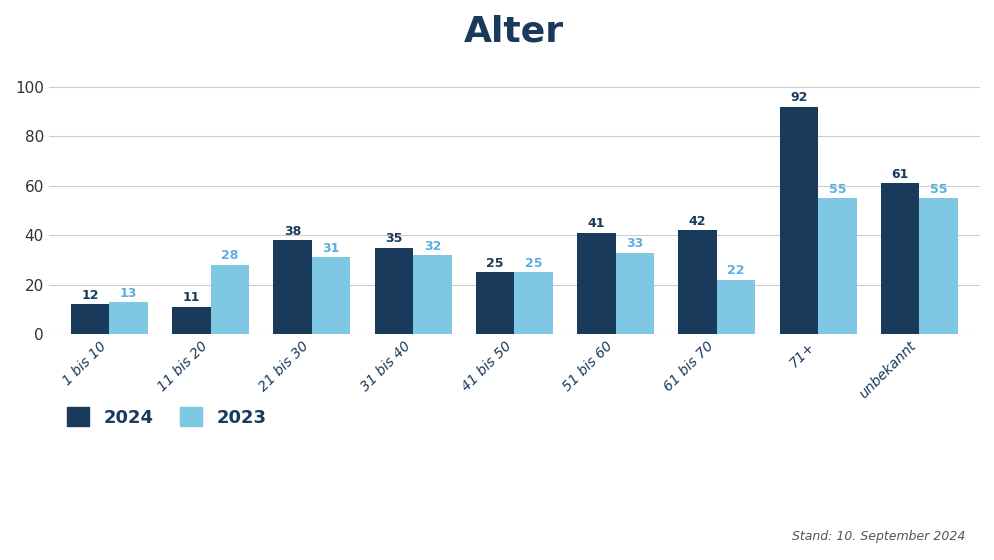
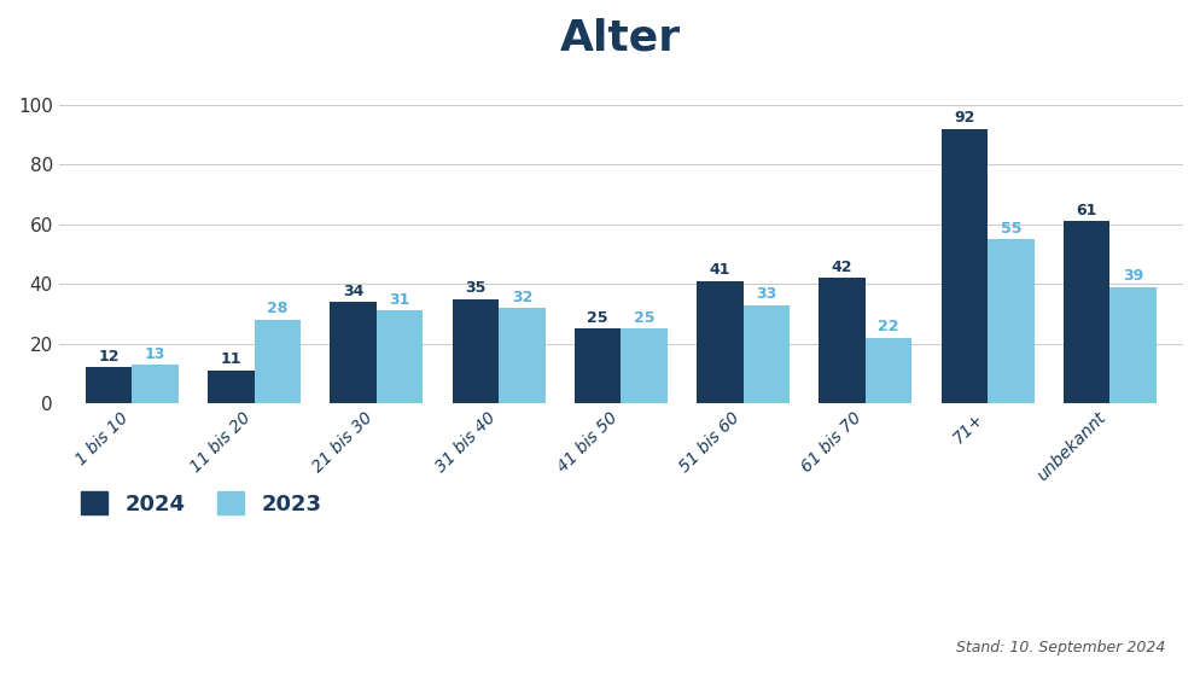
2024/21 bis 30: 38 -> 34
2023/unbekannt: 55 -> 39
